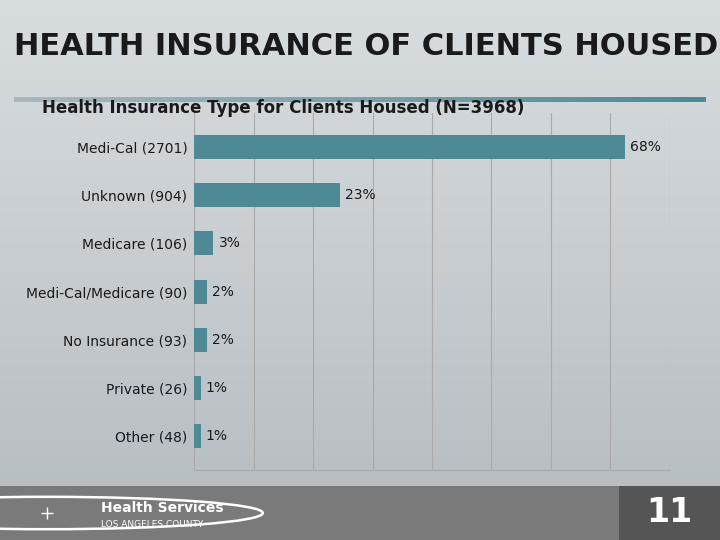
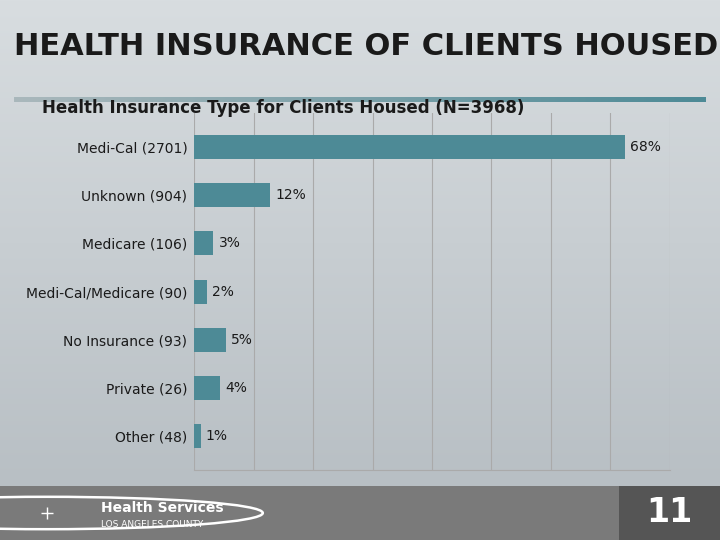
Unknown (904): 23% -> 12%
No Insurance (93): 2% -> 5%
Private (26): 1% -> 4%
